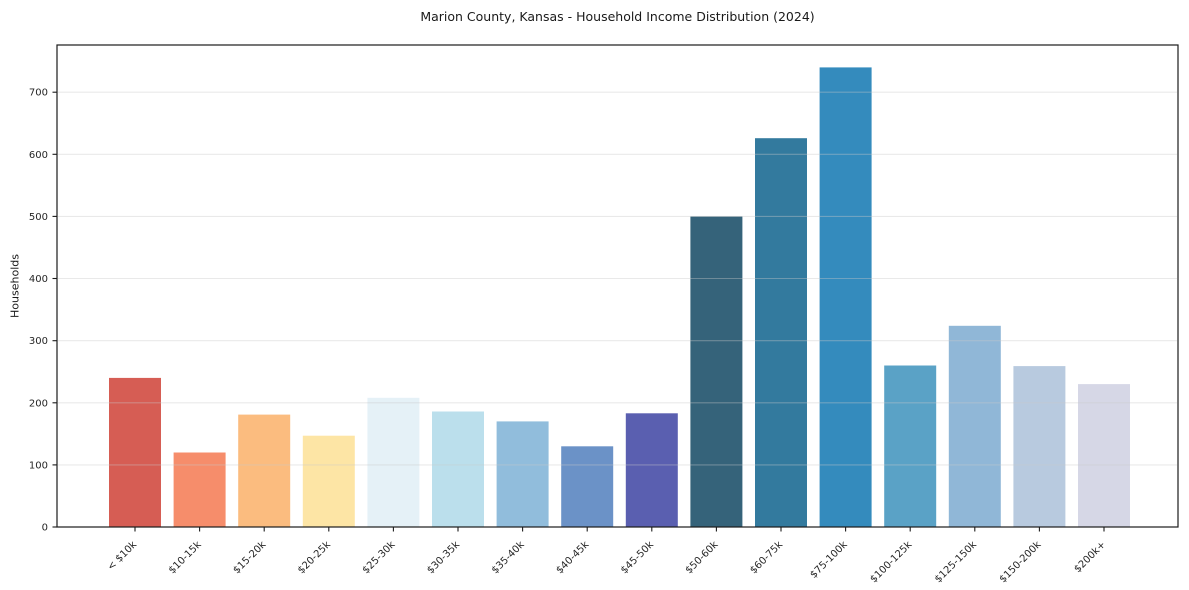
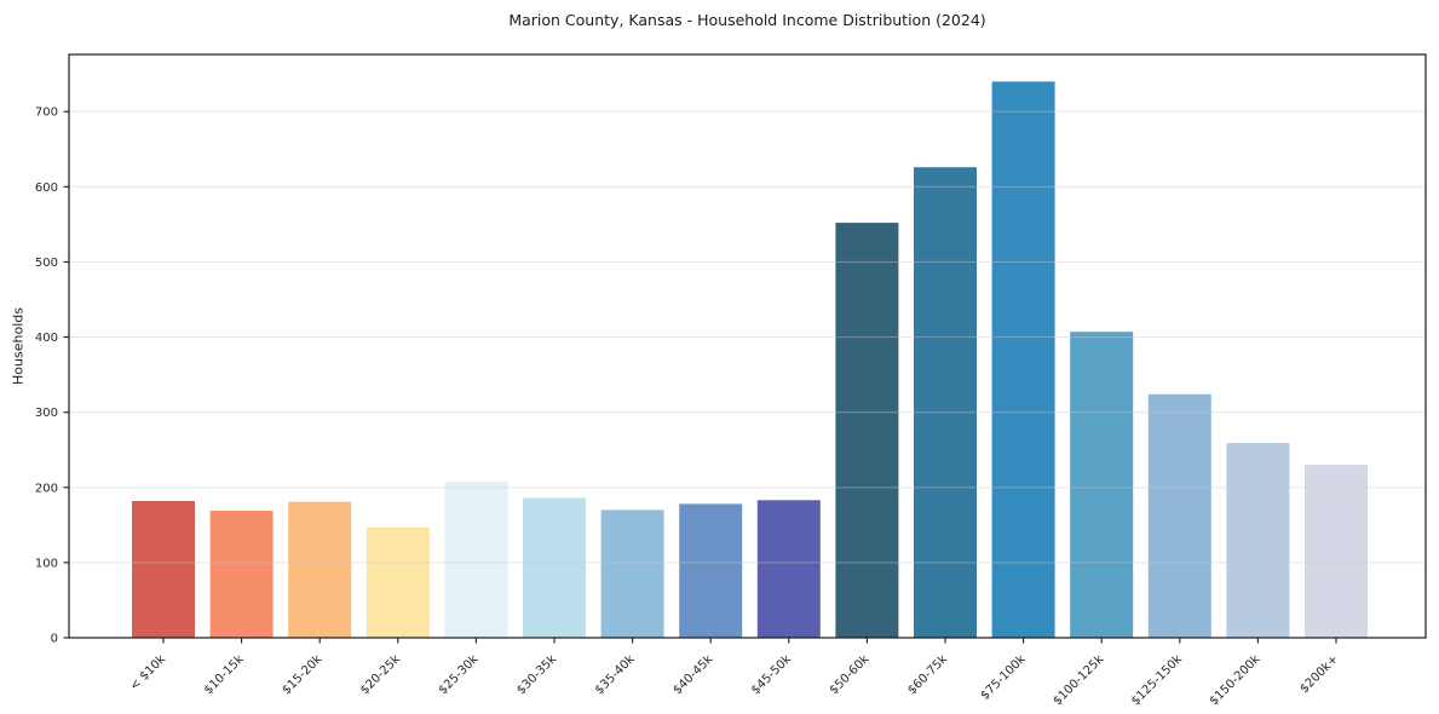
< $10k: 240 -> 180
$10-15k: 120 -> 170
$40-45k: 130 -> 180
$50-60k: 500 -> 550
$100-125k: 260 -> 410
